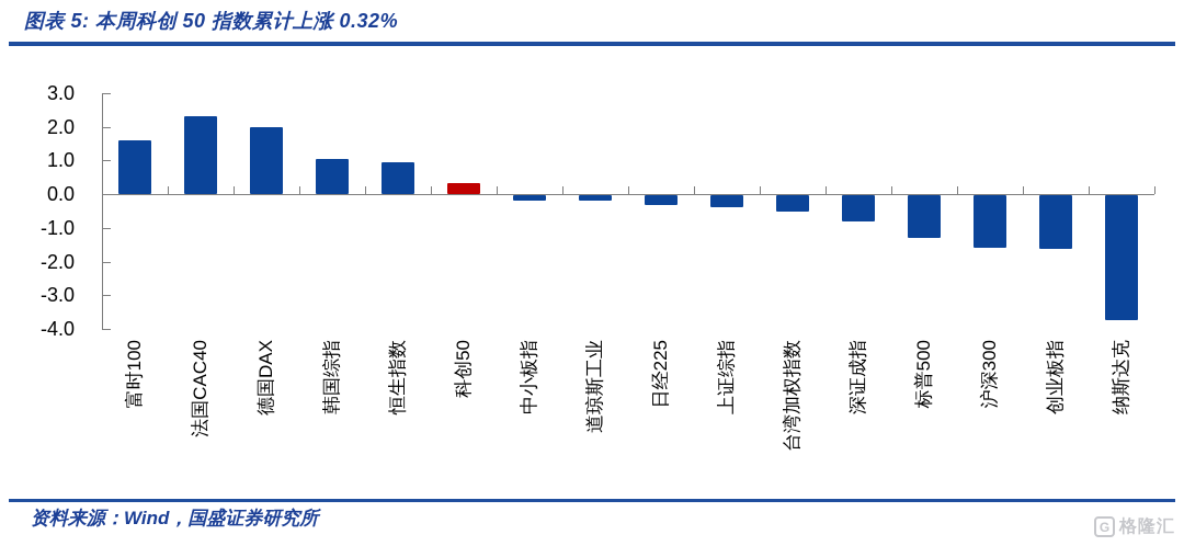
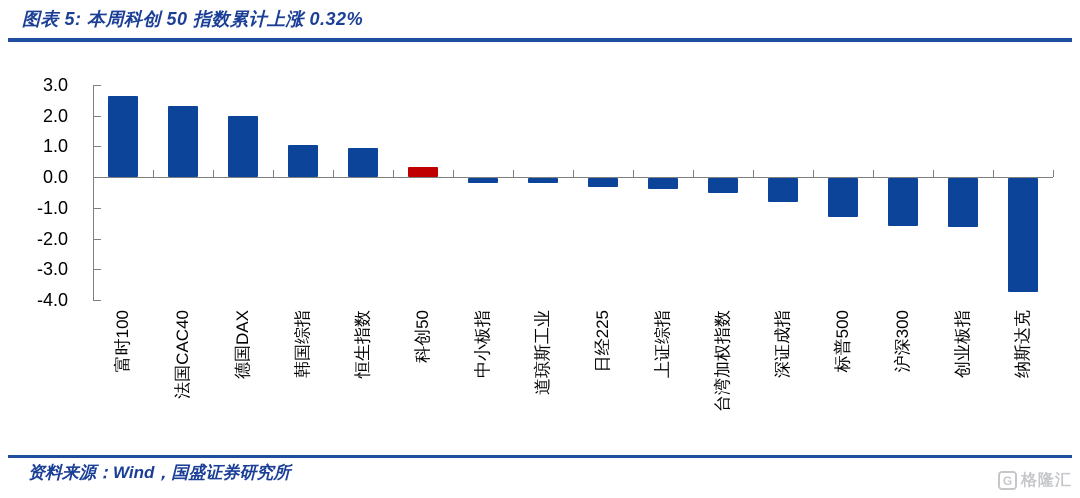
富时100: 1.6 -> 2.6
